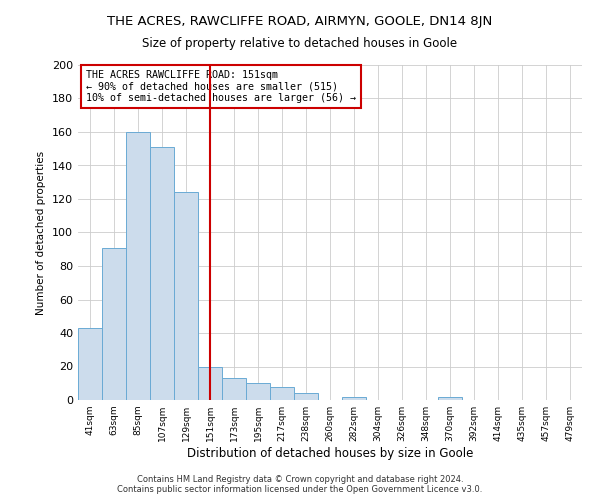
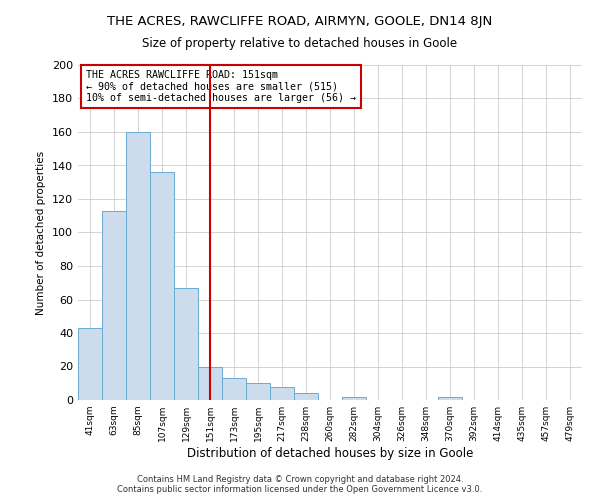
63sqm: 91 -> 113
107sqm: 151 -> 136
129sqm: 124 -> 67
